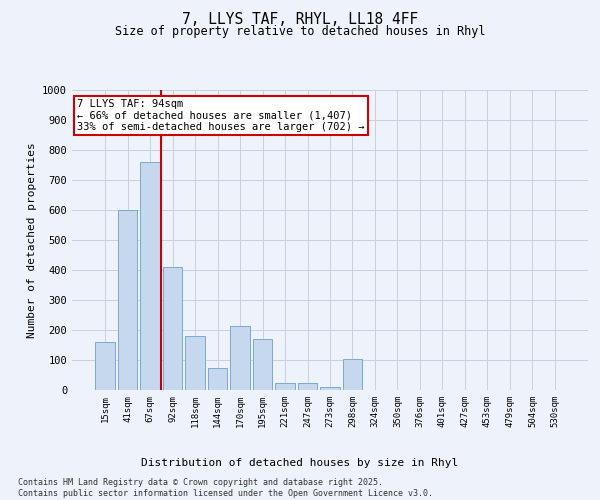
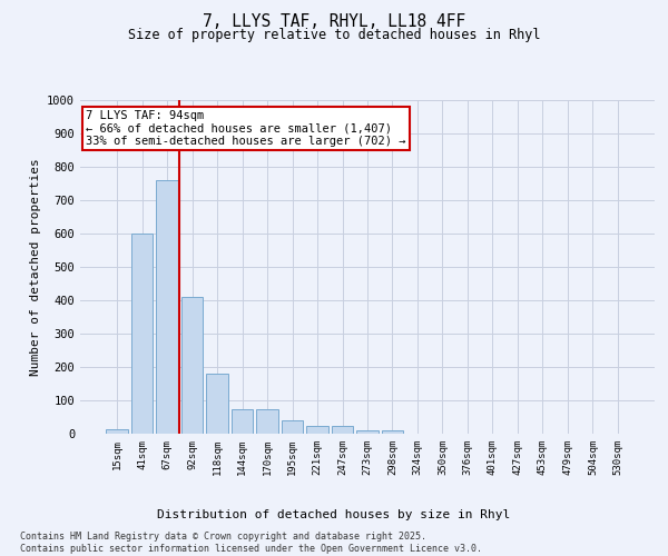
15sqm: 160 -> 15
170sqm: 215 -> 75
195sqm: 170 -> 40
298sqm: 105 -> 10
